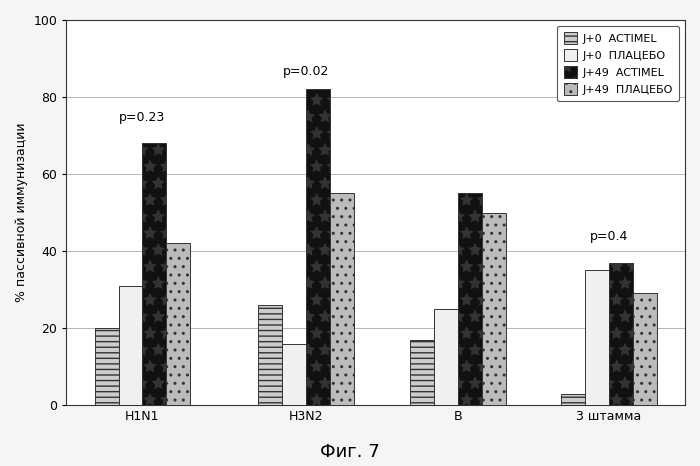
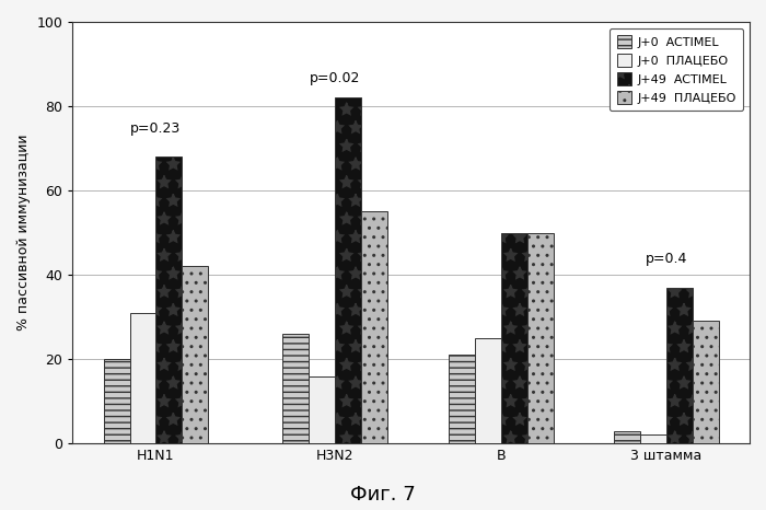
J+0 ACTIMEL/B: 17 -> 21
J+49 ACTIMEL/B: 55 -> 50
J+0 ПЛАЦЕБО/3 штамма: 35 -> 2
